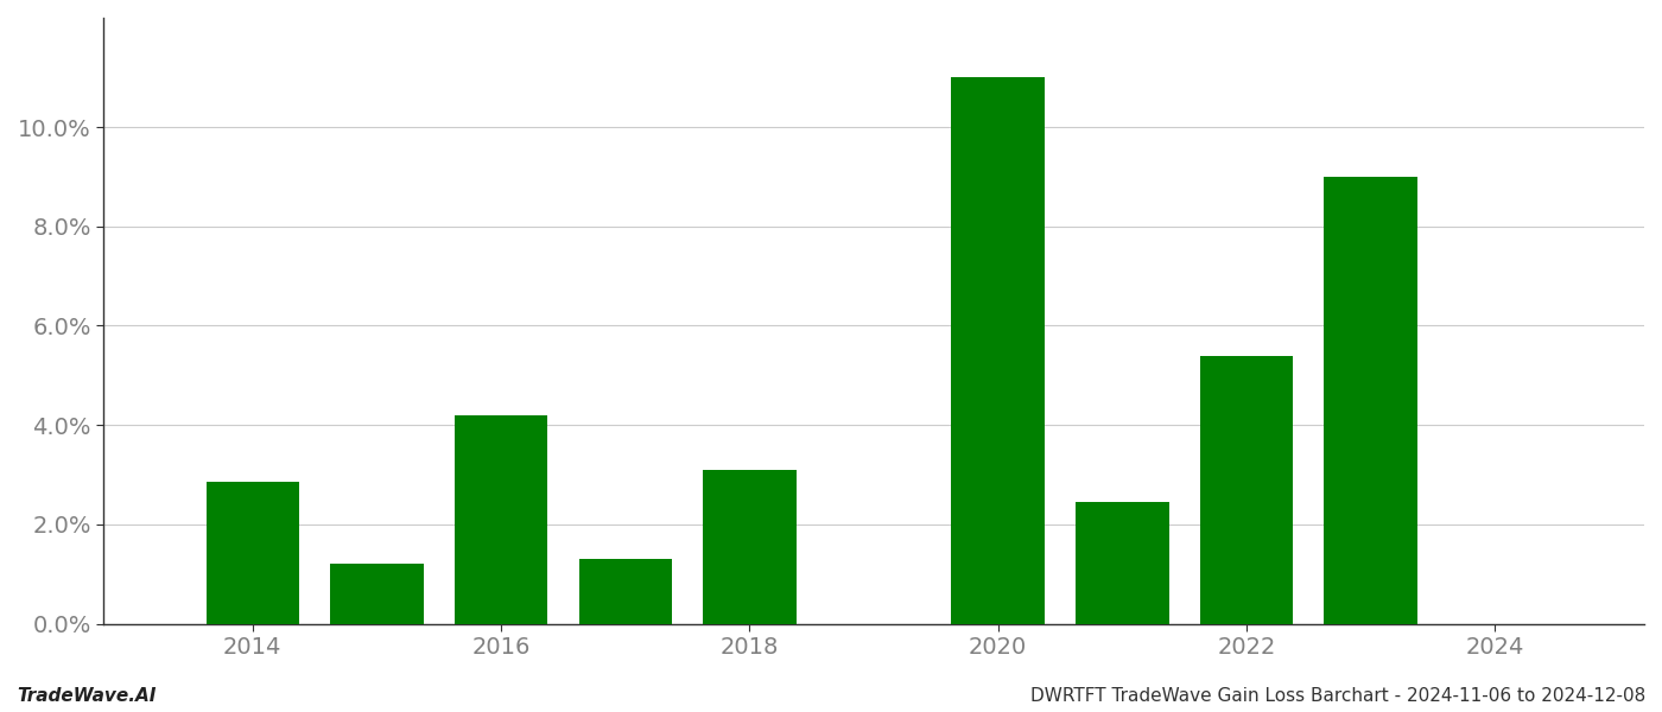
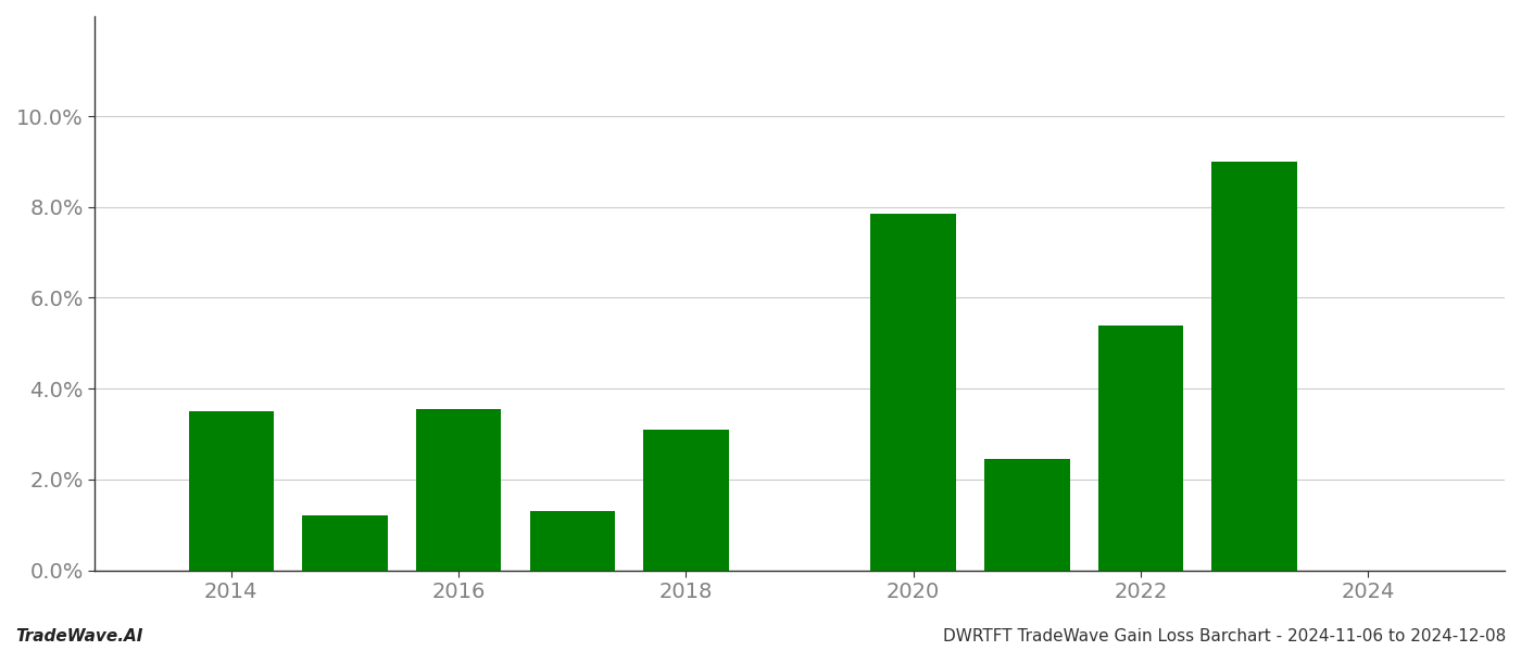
2014: 2.85% -> 3.50%
2016: 4.20% -> 3.55%
2020: 11.00% -> 7.85%
